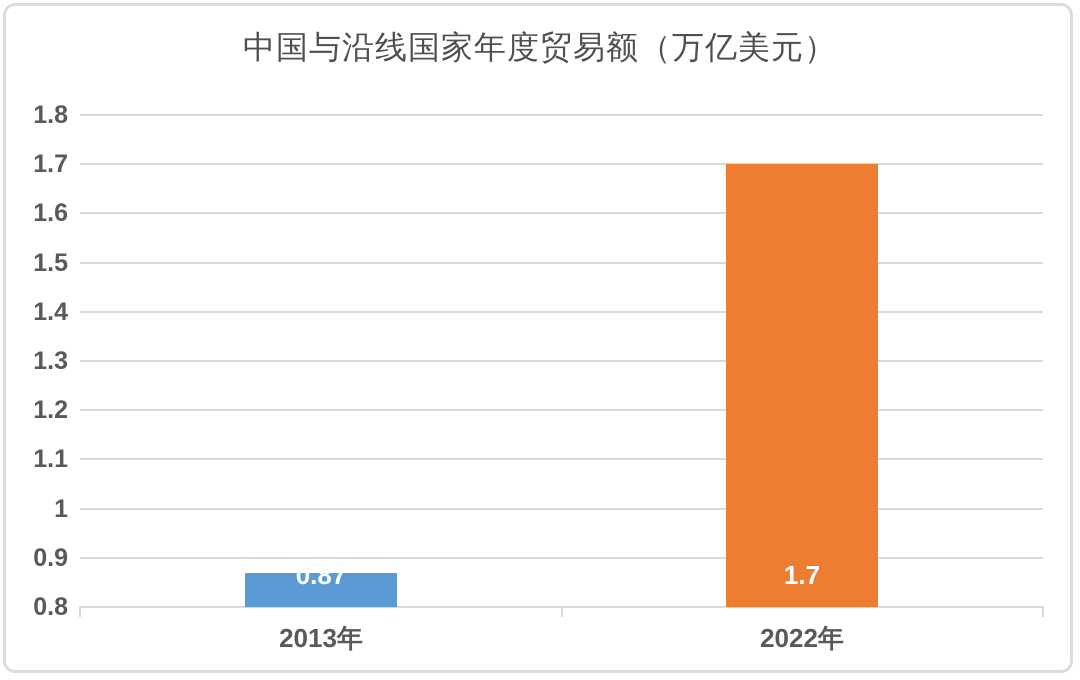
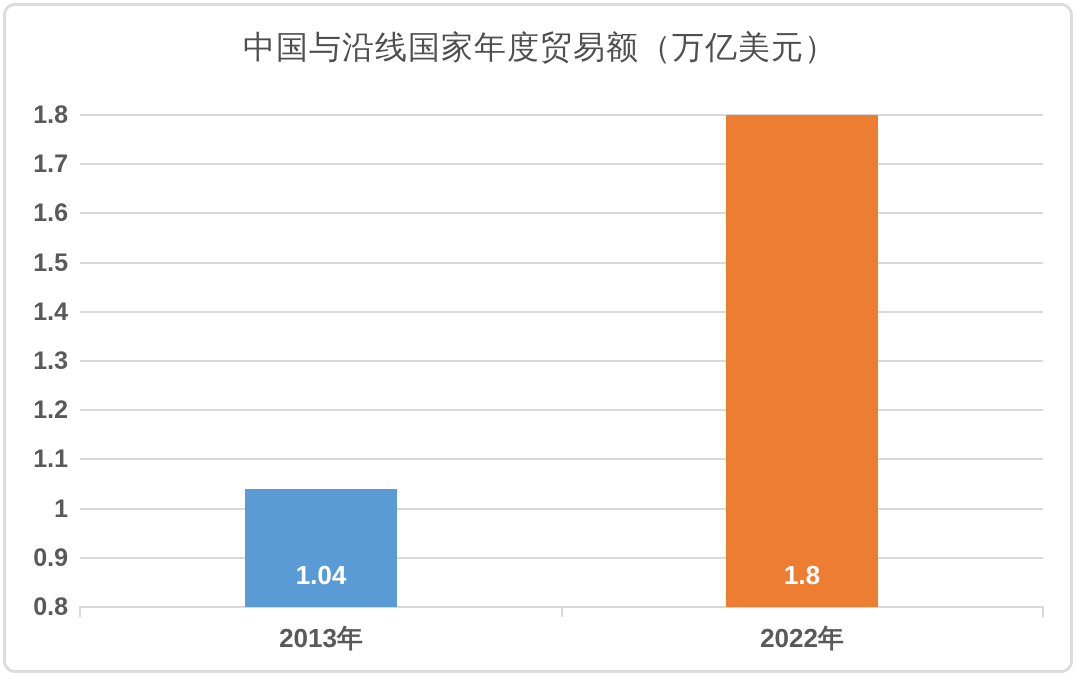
2013年: 0.87 -> 1.04
2022年: 1.7 -> 1.8
